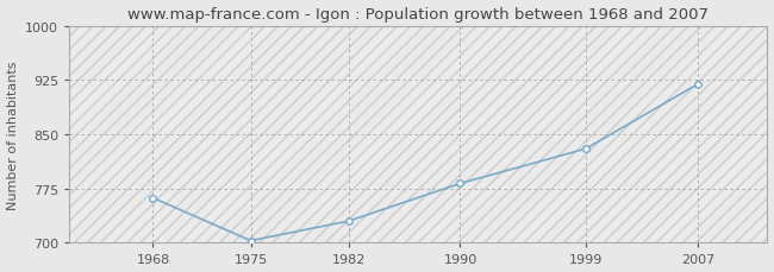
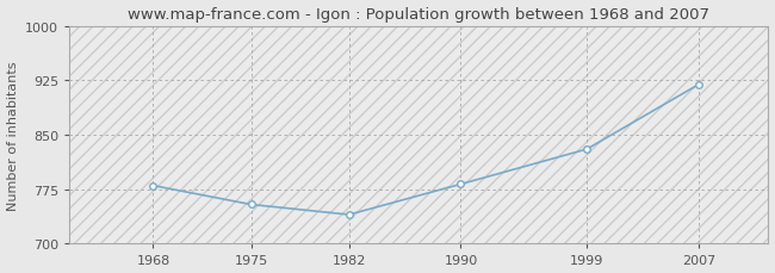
1968: 762 -> 780
1975: 703 -> 754
1982: 730 -> 740
